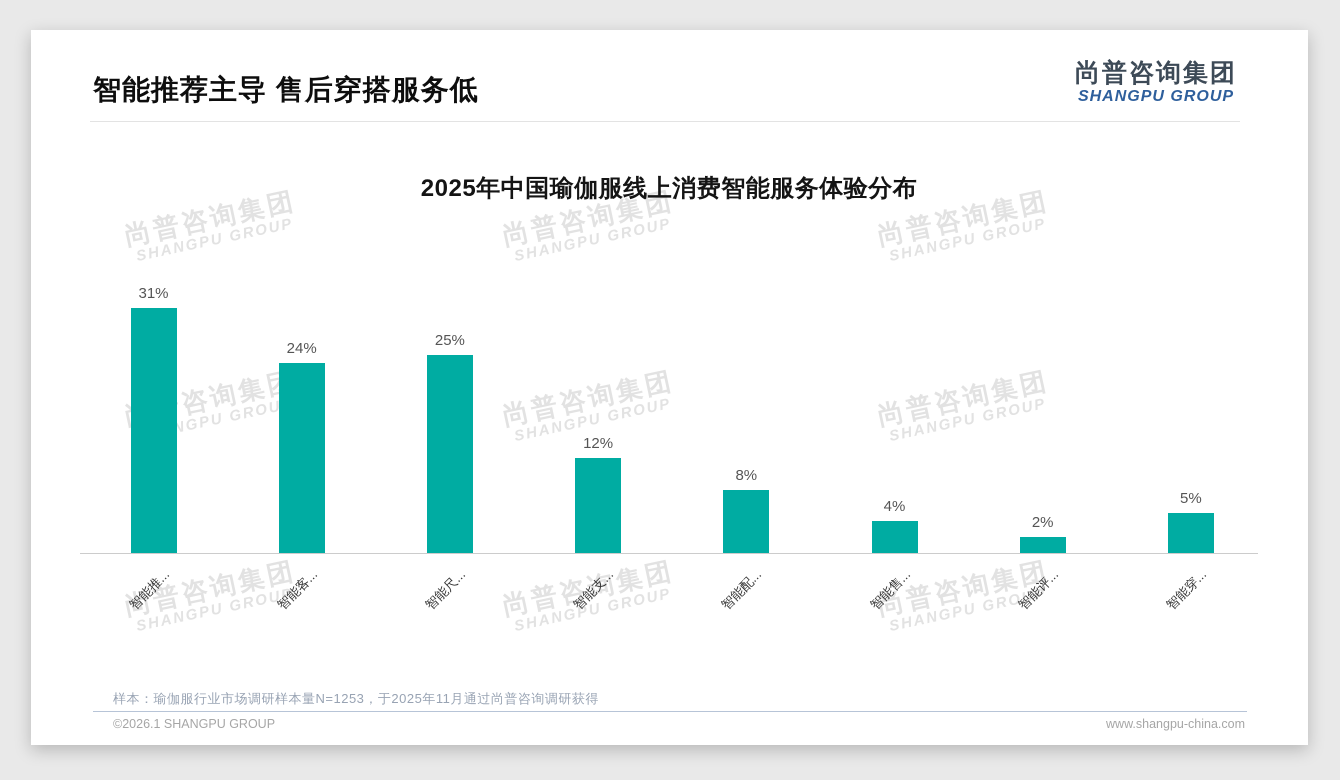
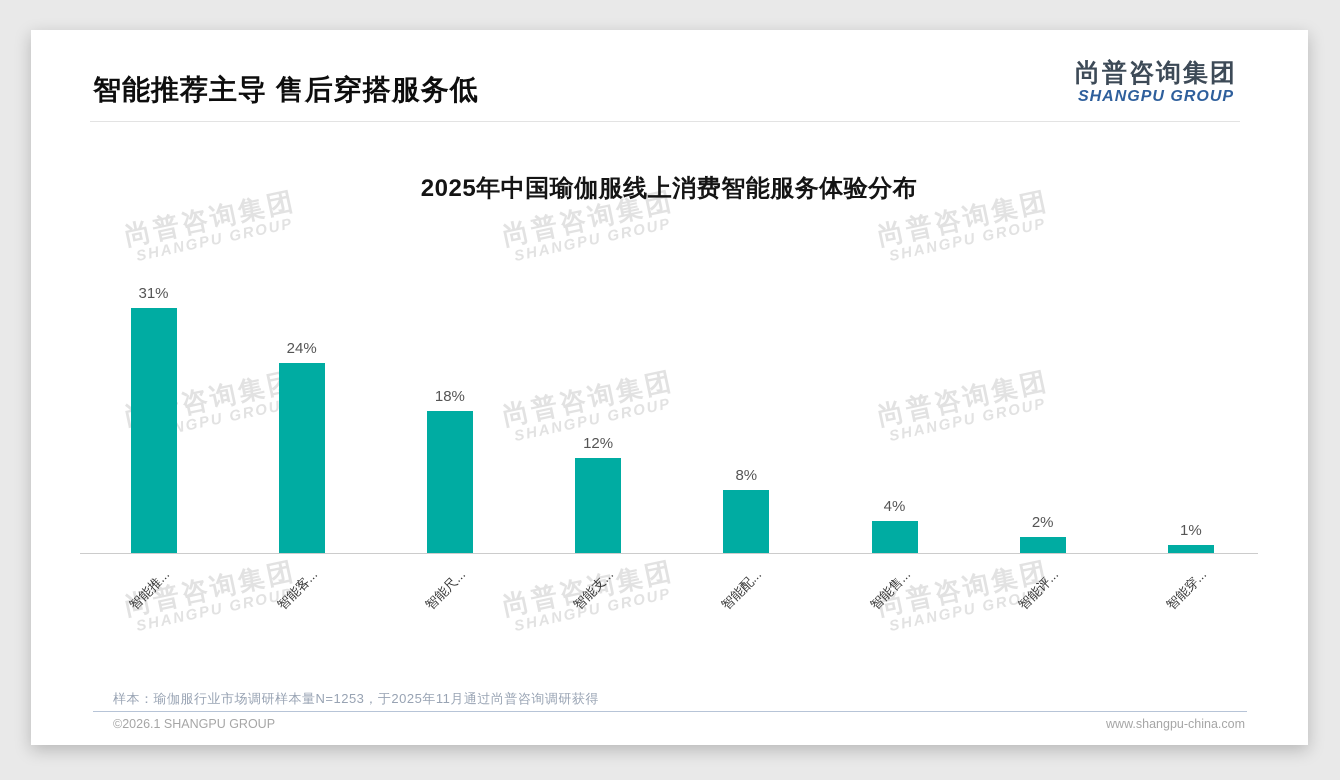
智能尺...: 25% -> 18%
智能穿...: 5% -> 1%
